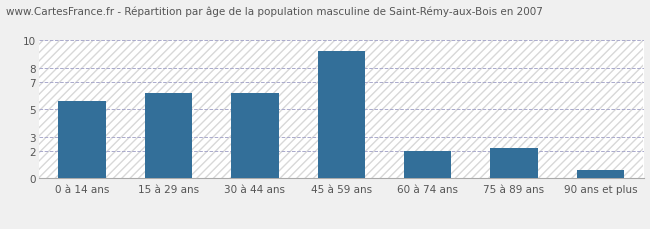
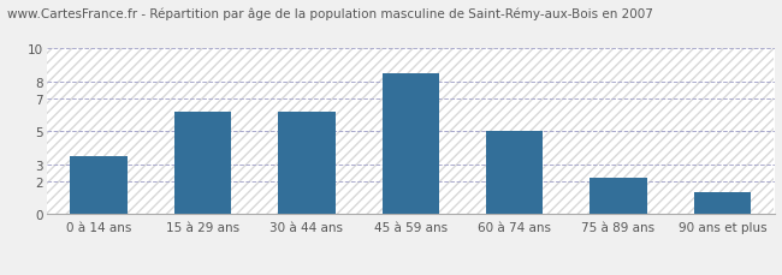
0 à 14 ans: 5.6 -> 3.5
45 à 59 ans: 9.2 -> 8.5
60 à 74 ans: 2.0 -> 5.0
90 ans et plus: 0.6 -> 1.3
